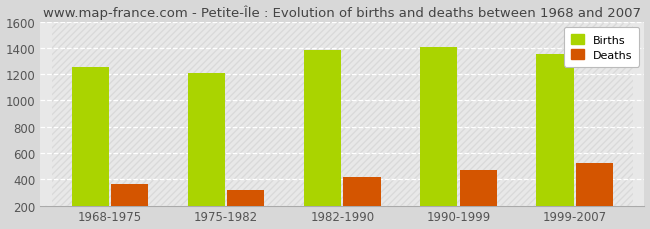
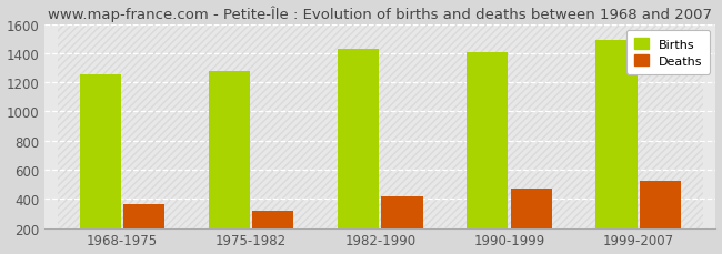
Births/1975-1982: 1210 -> 1280
Births/1982-1990: 1380 -> 1430
Births/1999-2007: 1350 -> 1490
